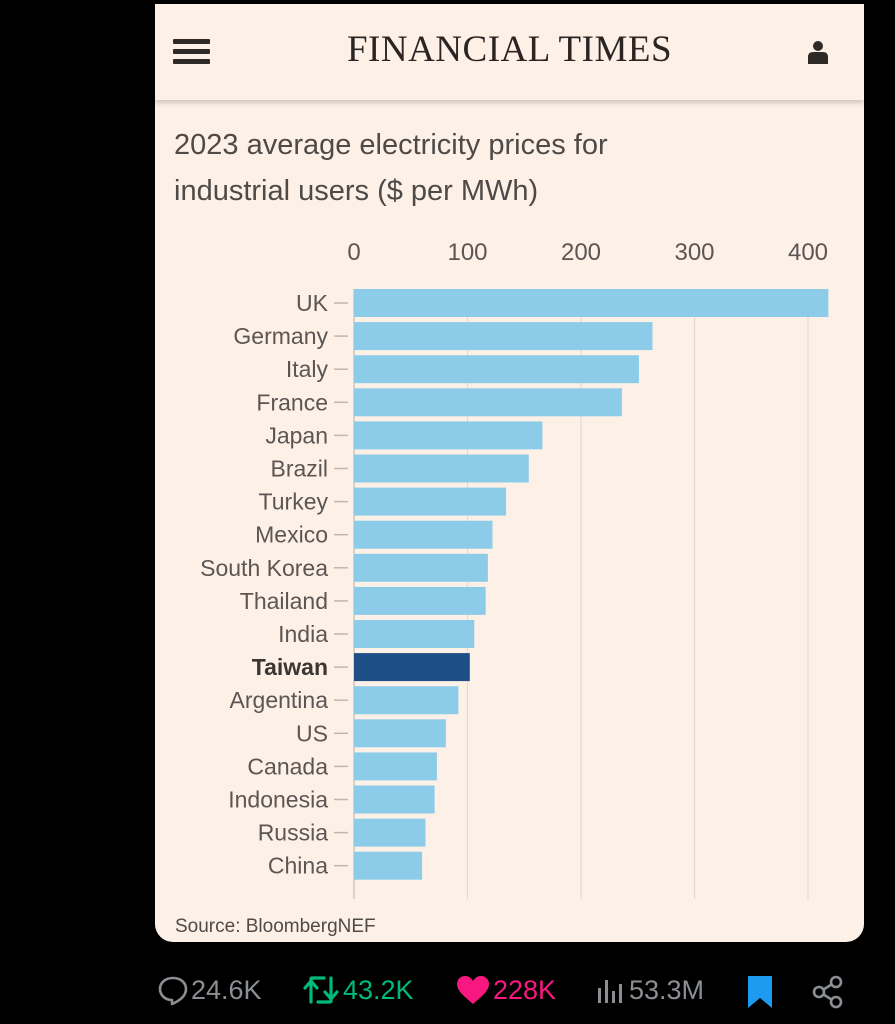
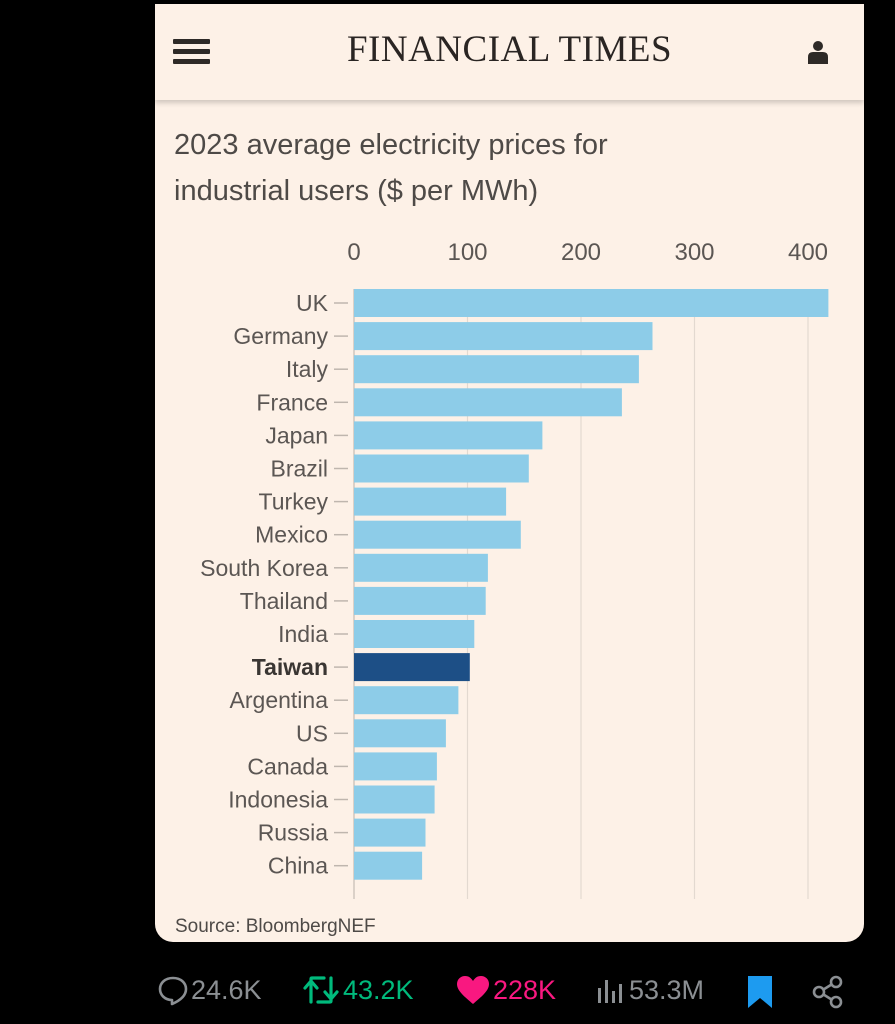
Mexico: 122 -> 147
